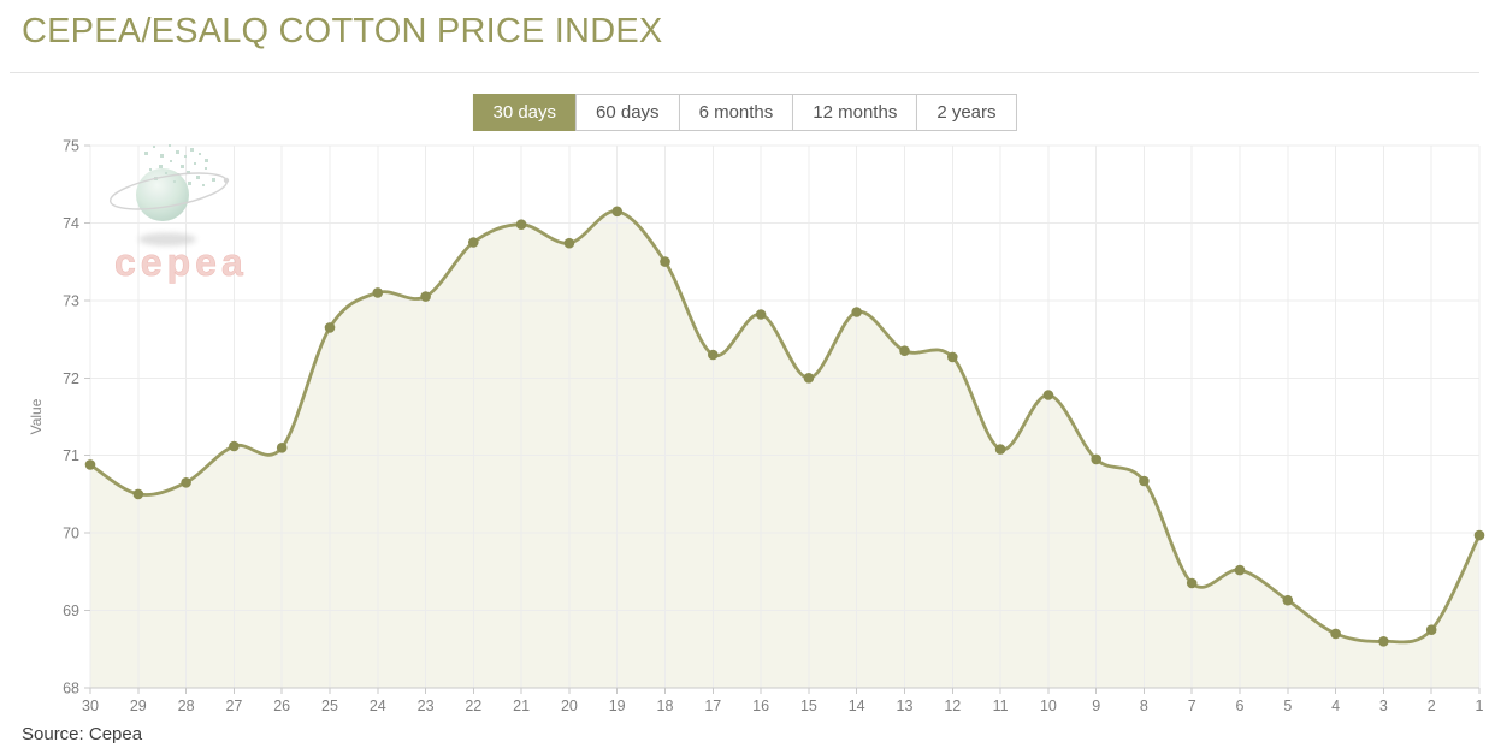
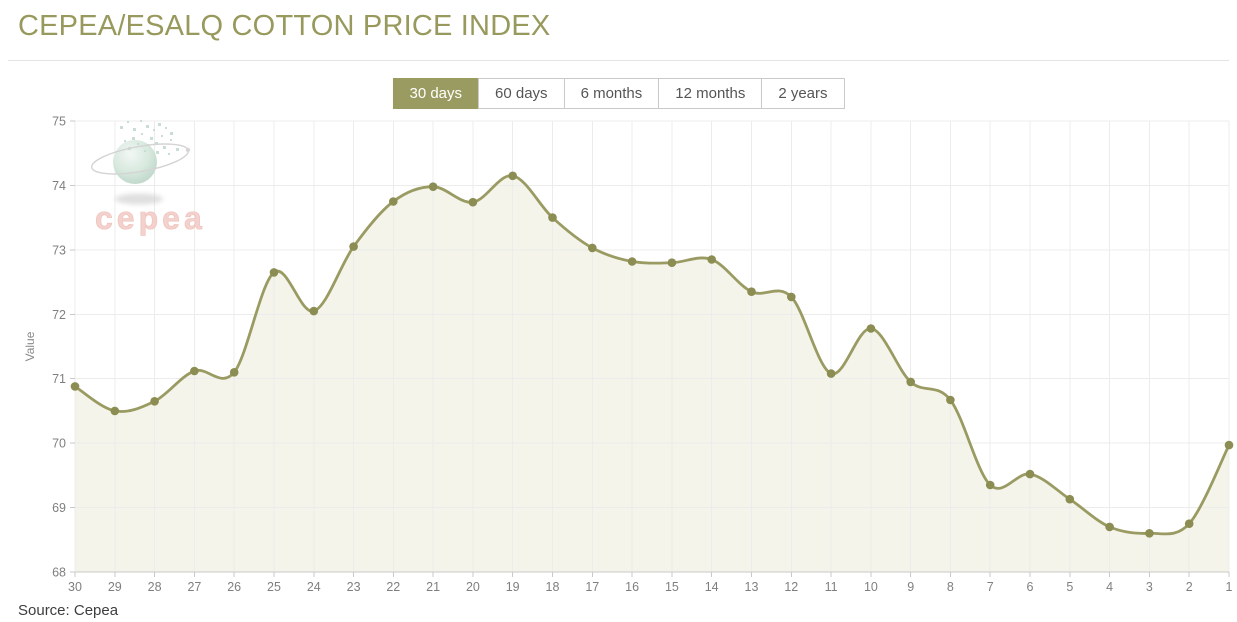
24: 73.1 -> 72.0
17: 72.3 -> 73.0
15: 72.0 -> 72.8
